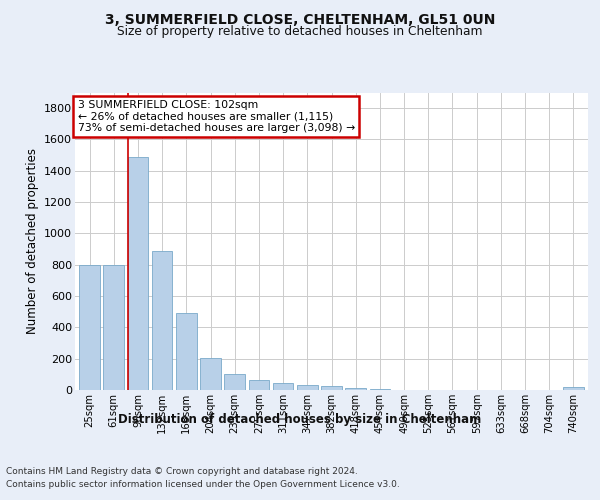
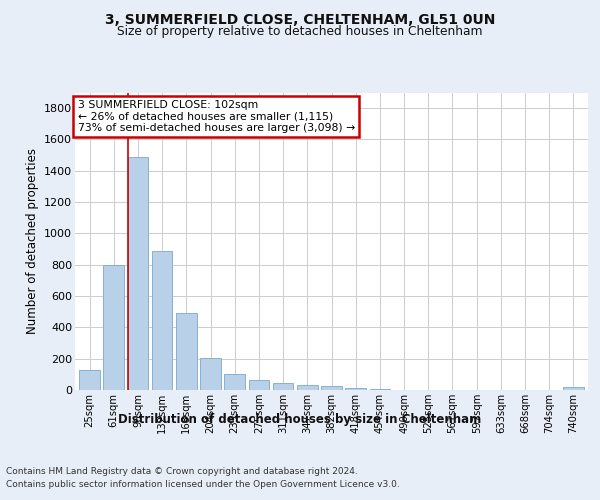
25sqm: 800 -> 120
